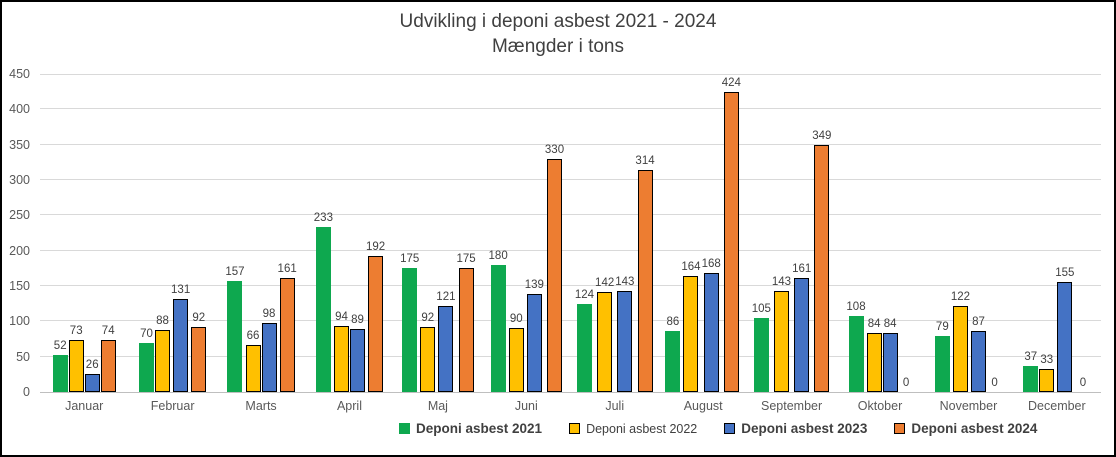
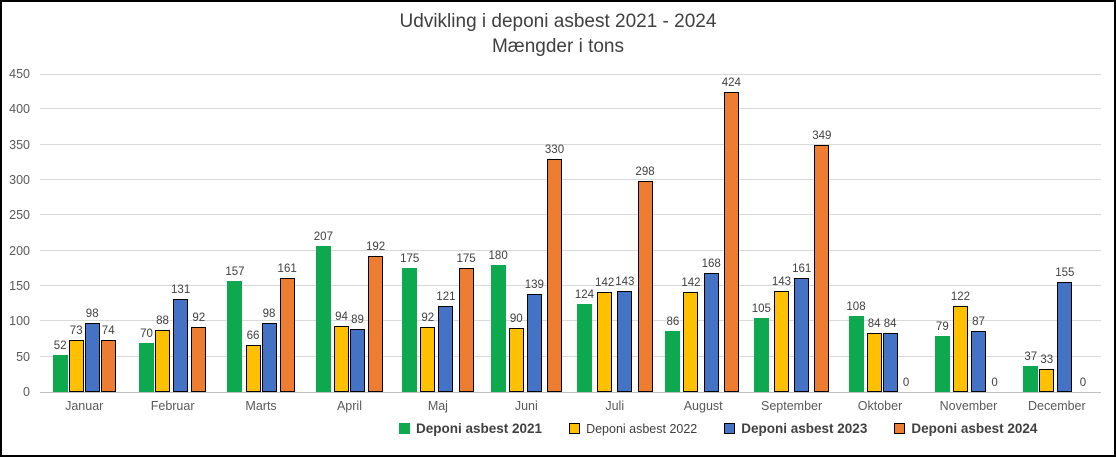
Deponi asbest 2023/Januar: 26 -> 98
Deponi asbest 2021/April: 233 -> 207
Deponi asbest 2024/Juli: 314 -> 298
Deponi asbest 2022/August: 164 -> 142
